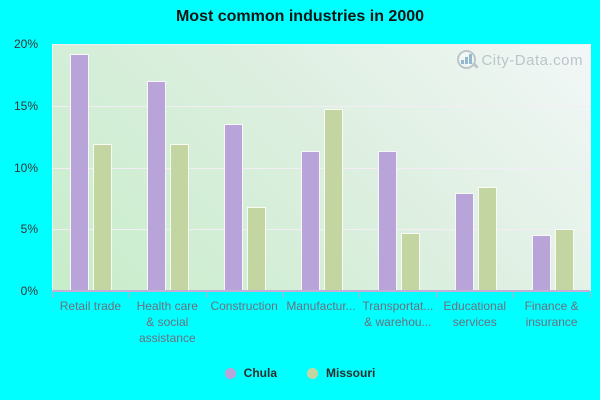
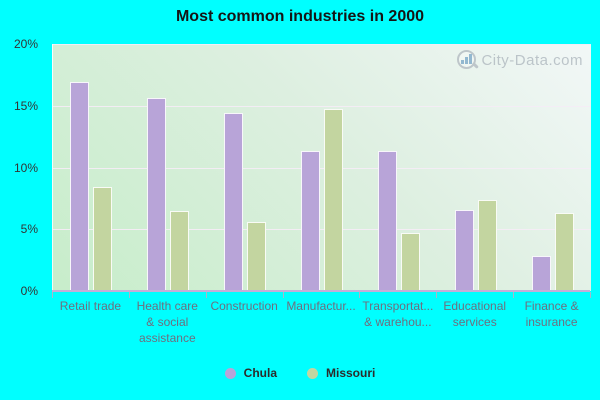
Chula/Retail trade: 19.2% -> 16.9%
Missouri/Retail trade: 11.9% -> 8.4%
Chula/Health care & social assistance: 17.0% -> 15.6%
Missouri/Health care & social assistance: 11.9% -> 6.5%
Chula/Construction: 13.5% -> 14.4%
Missouri/Construction: 6.8% -> 5.6%
Chula/Educational services: 7.9% -> 6.6%
Missouri/Educational services: 8.4% -> 7.4%
Chula/Finance & insurance: 4.5% -> 2.8%
Missouri/Finance & insurance: 5.0% -> 6.3%
